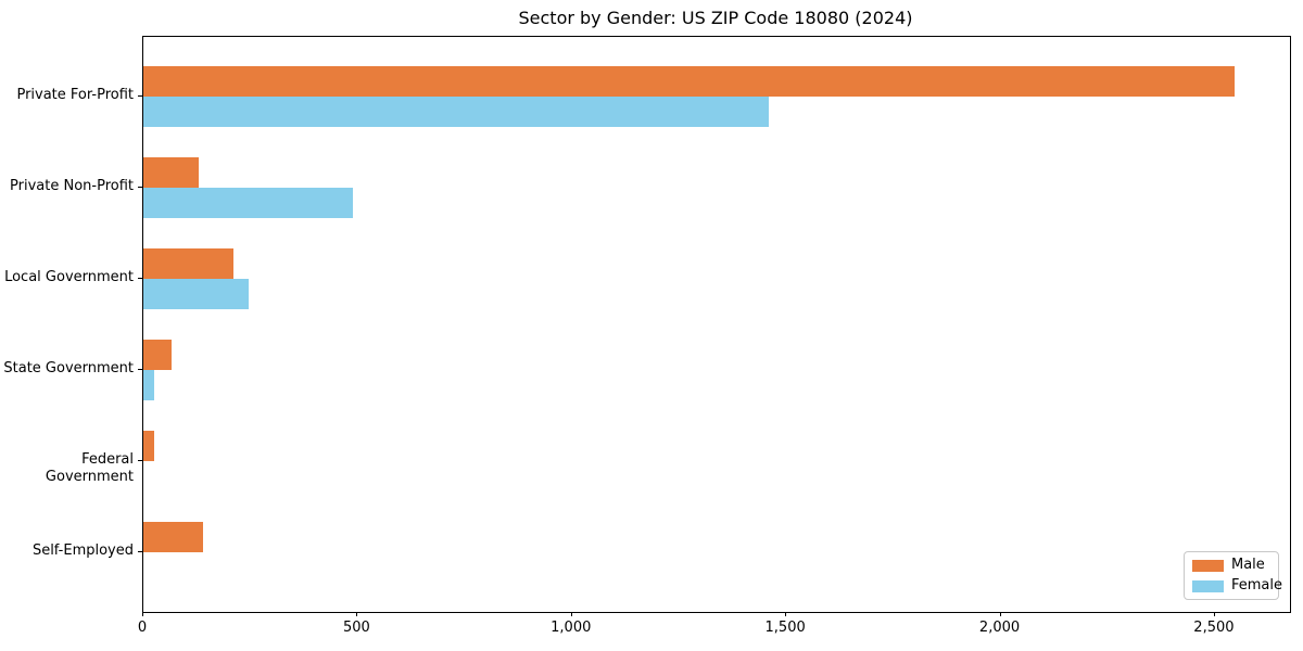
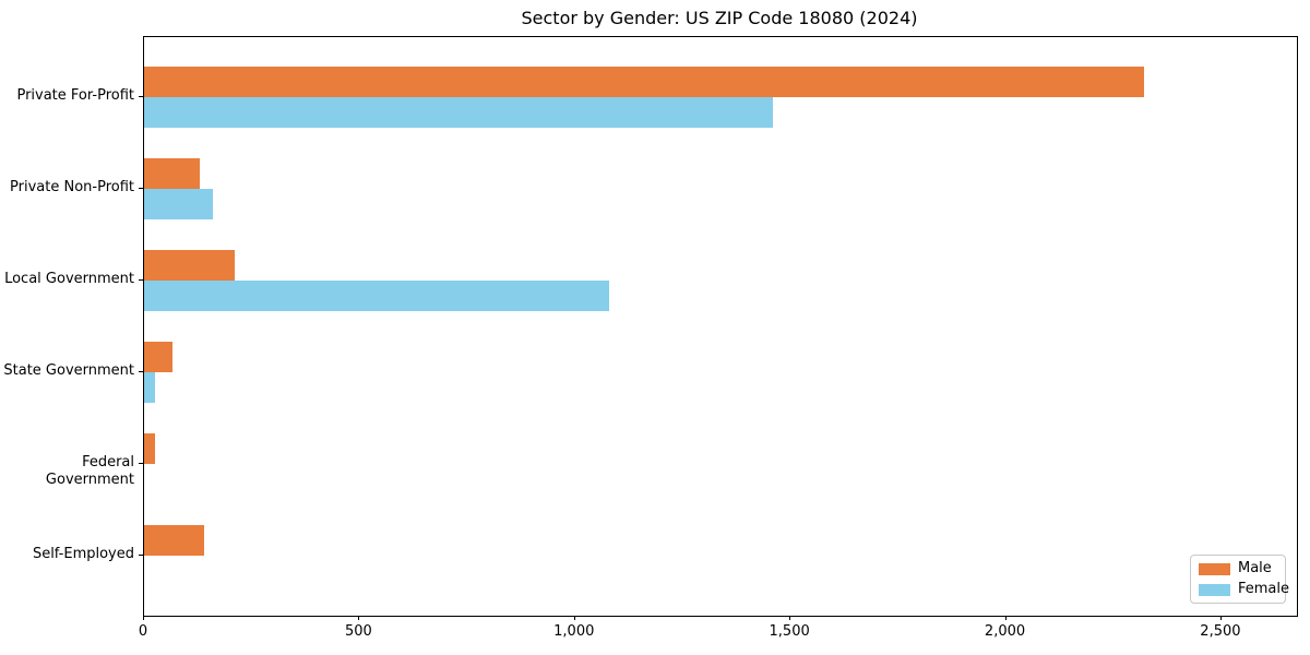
Male/Private For-Profit: 2540 -> 2320
Female/Private Non-Profit: 490 -> 160
Female/Local Government: 240 -> 1080
